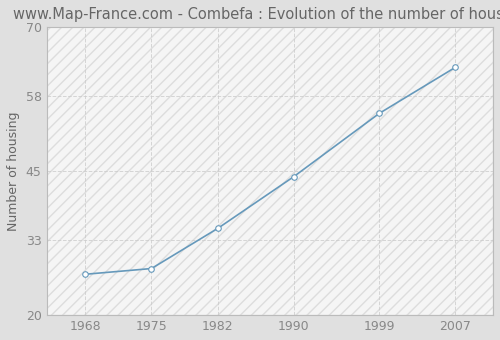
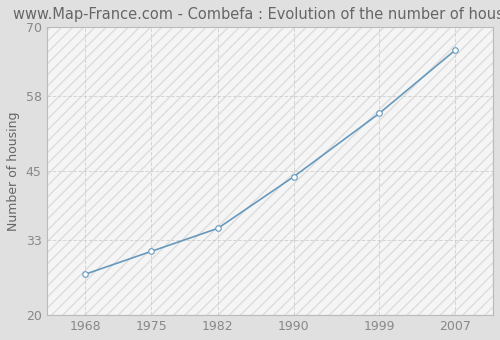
1975: 28 -> 31
2007: 63 -> 66
